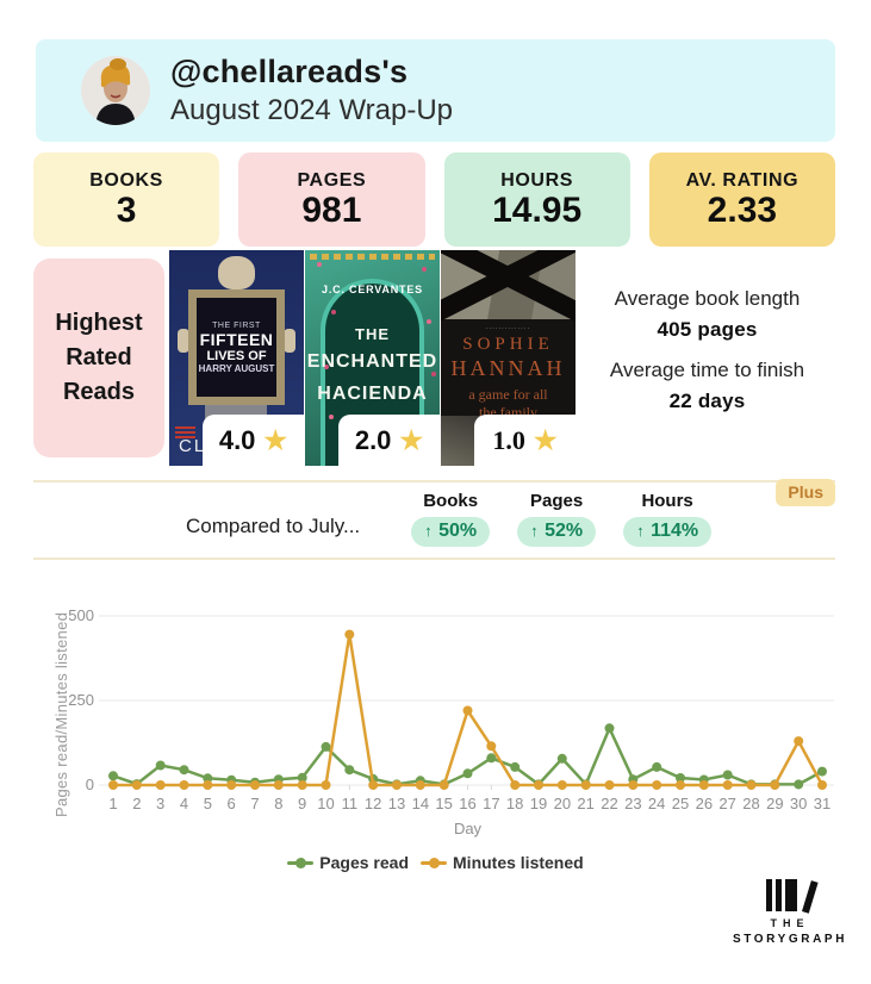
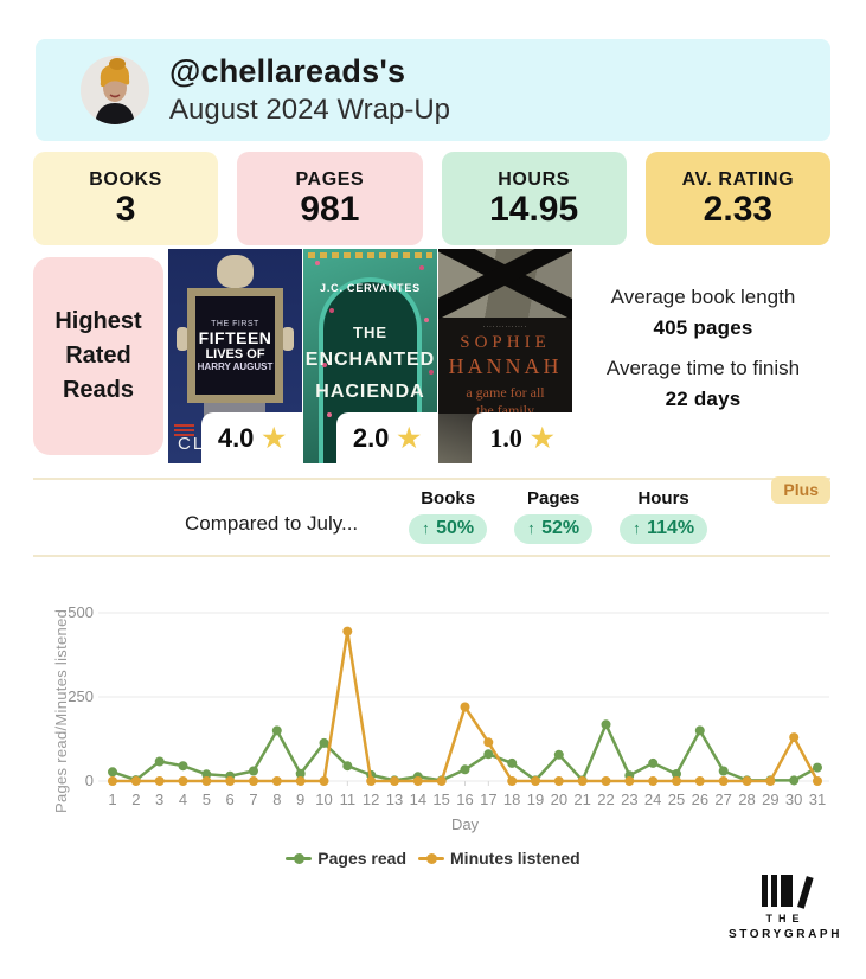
Pages read/7: 10 -> 30
Pages read/8: 20 -> 150
Pages read/26: 20 -> 150
